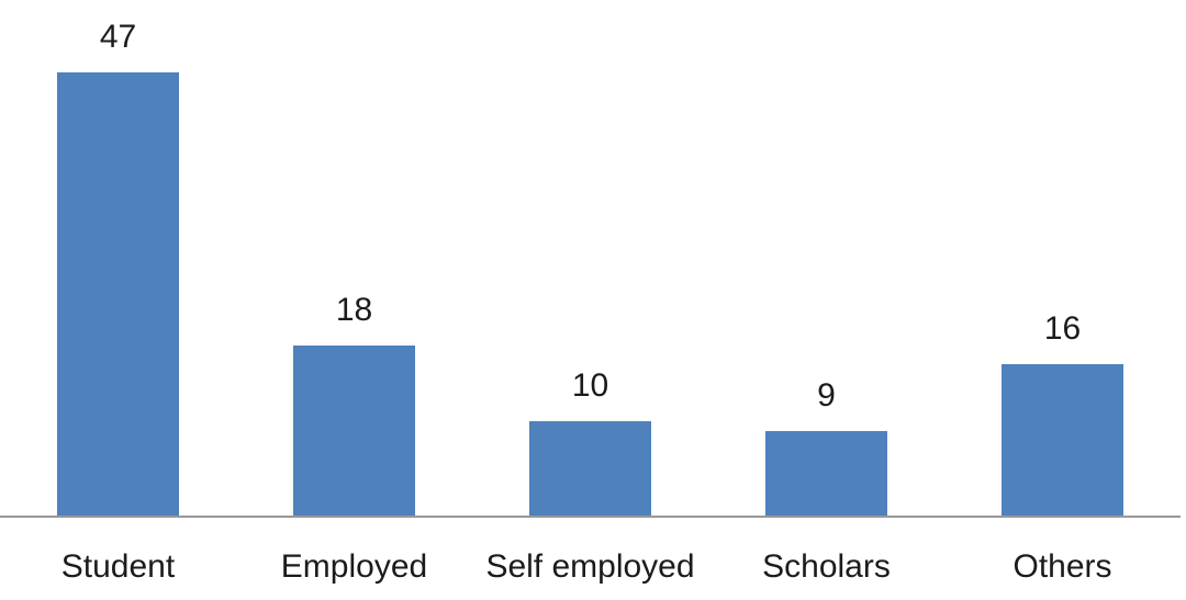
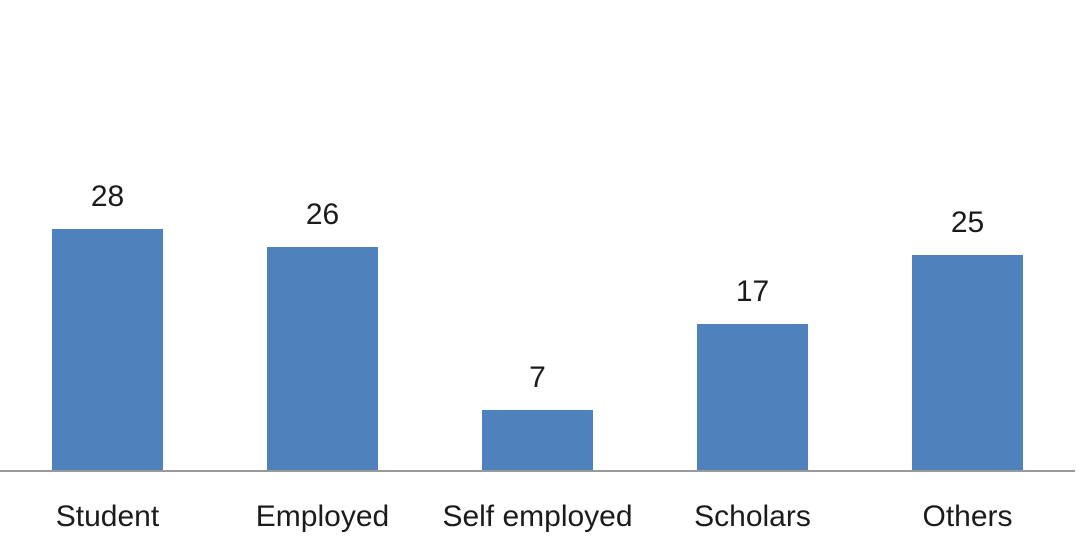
Student: 47 -> 28
Employed: 18 -> 26
Self employed: 10 -> 7
Scholars: 9 -> 17
Others: 16 -> 25
